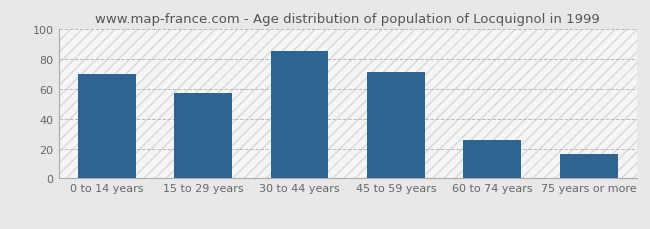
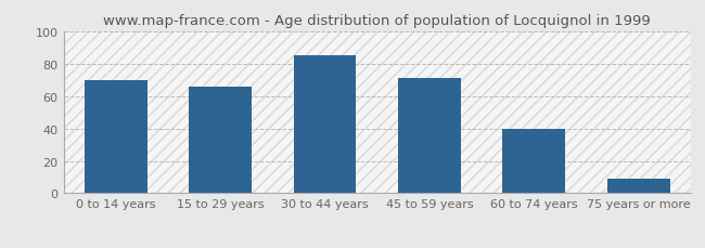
15 to 29 years: 57 -> 66
60 to 74 years: 26 -> 40
75 years or more: 16 -> 9
